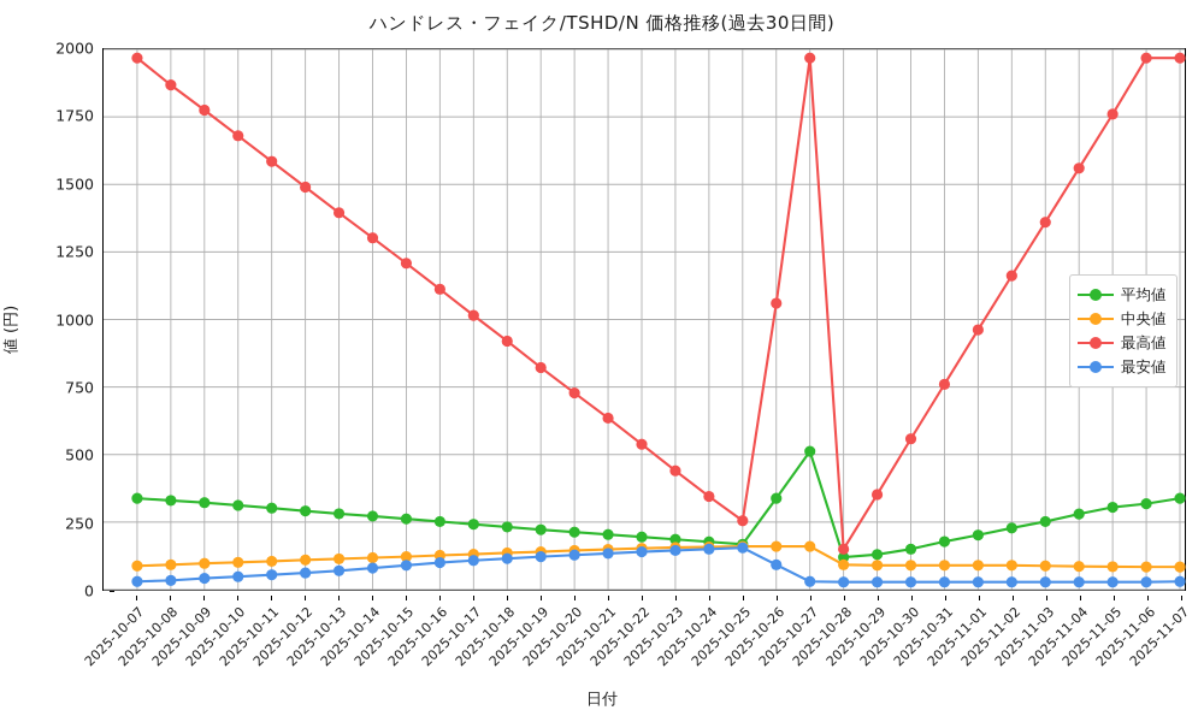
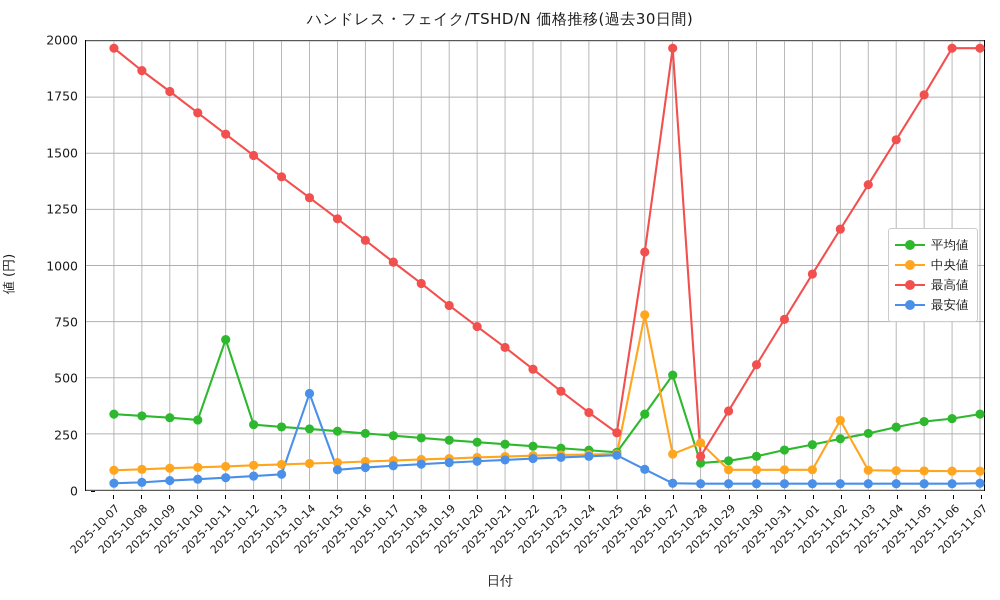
平均値/2025-10-11: 300 -> 670
最安値/2025-10-14: 80 -> 430
中央値/2025-10-26: 160 -> 780
中央値/2025-10-28: 90 -> 210
中央値/2025-11-02: 90 -> 310
